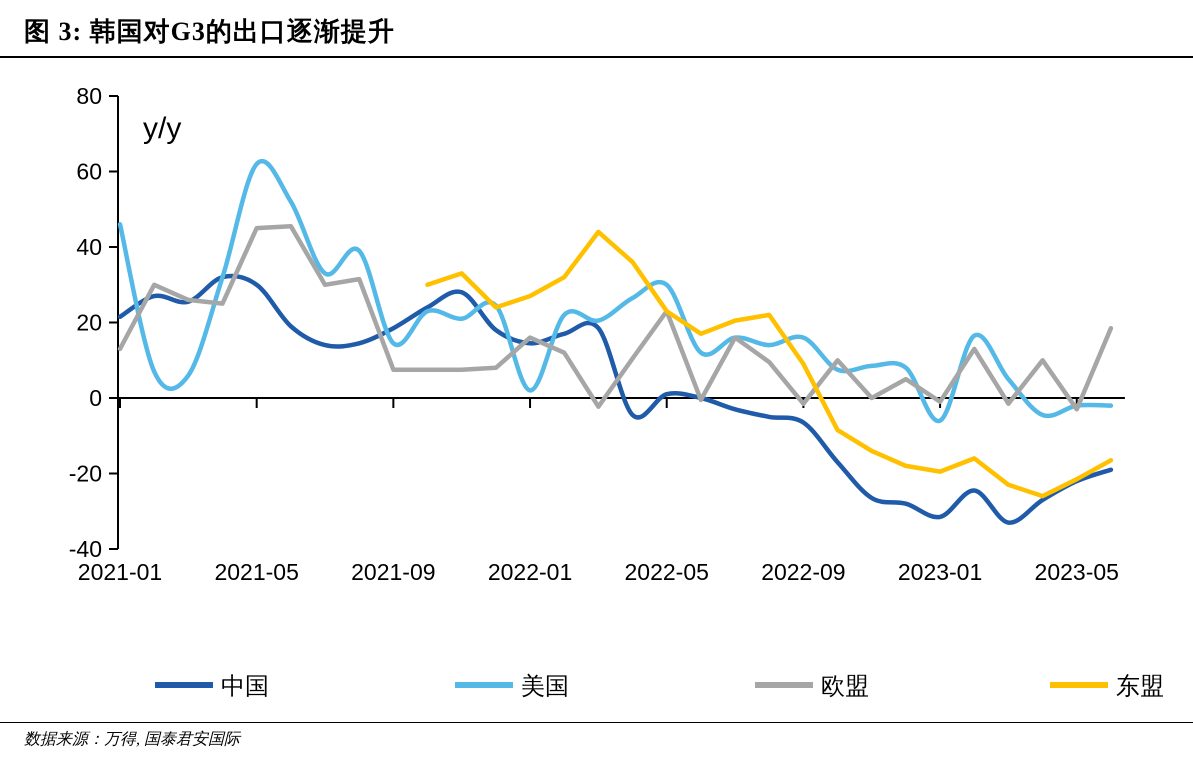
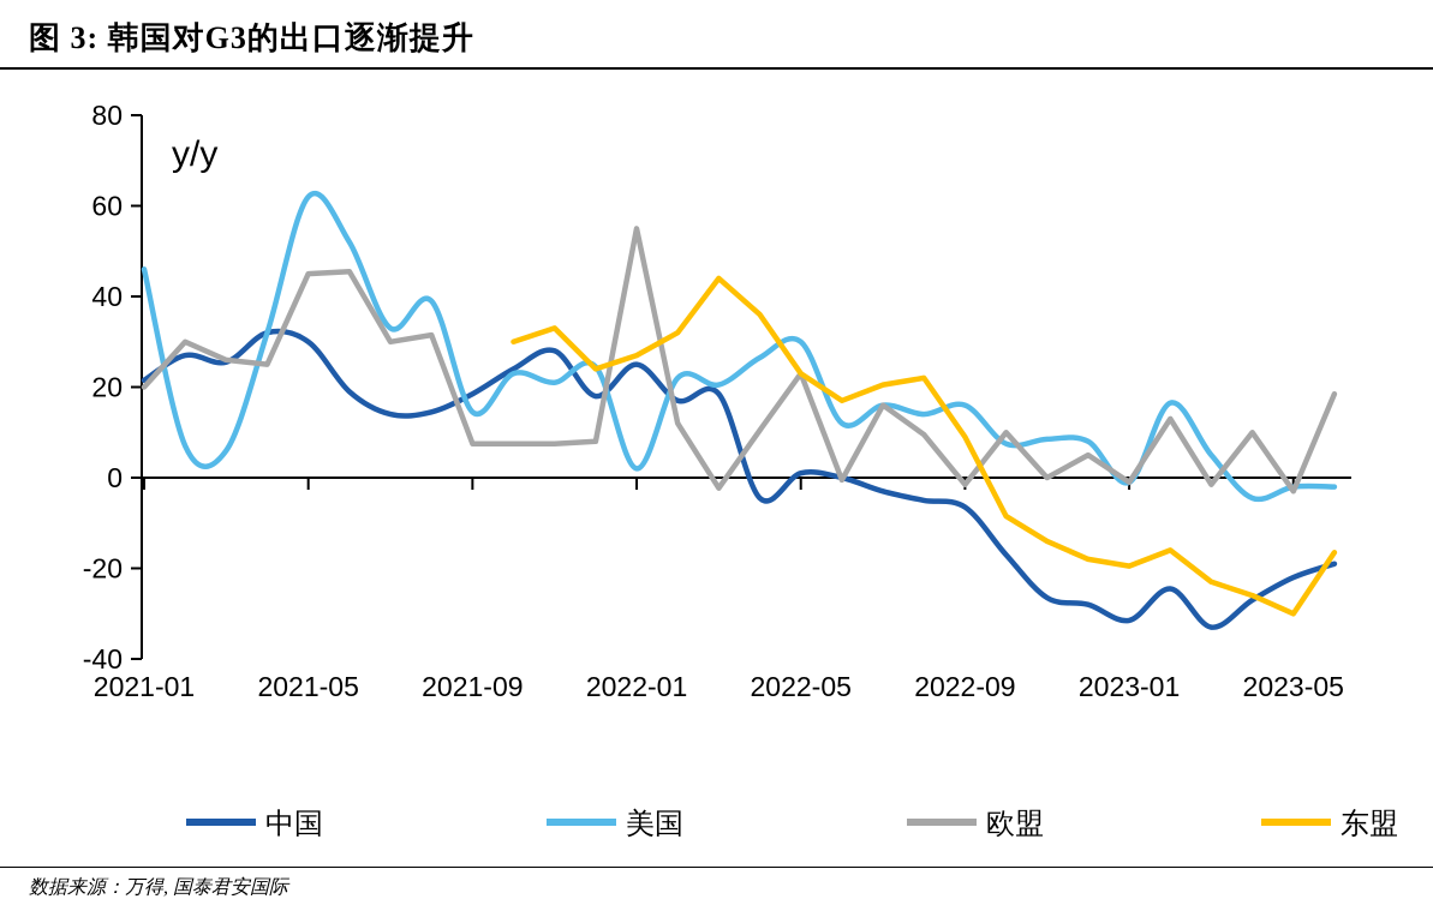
欧盟/2021-01: 13 -> 20
中国/2022-01: 14 -> 25
欧盟/2022-01: 16 -> 55
美国/2023-01: -6 -> -1
东盟/2023-05: -22 -> -30
